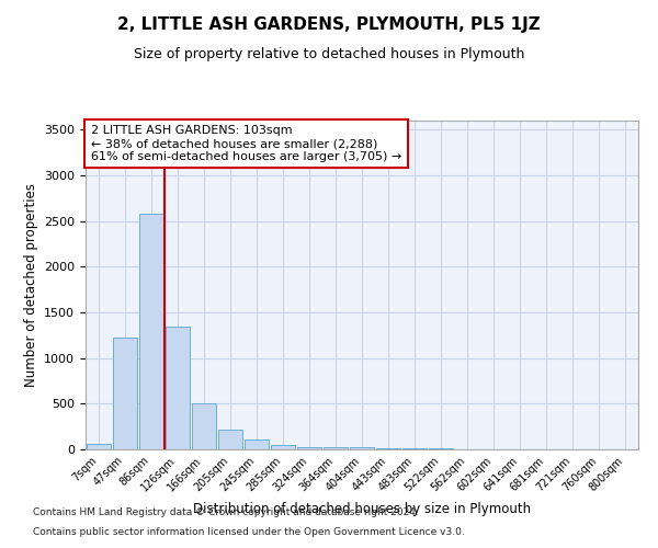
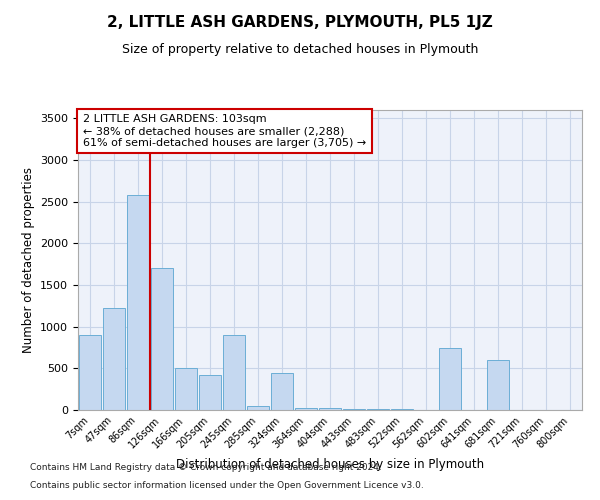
7sqm: 60 -> 900
126sqm: 1340 -> 1700
205sqm: 220 -> 420
245sqm: 110 -> 900
324sqm: 30 -> 440
602sqm: 0 -> 740
681sqm: 0 -> 600
